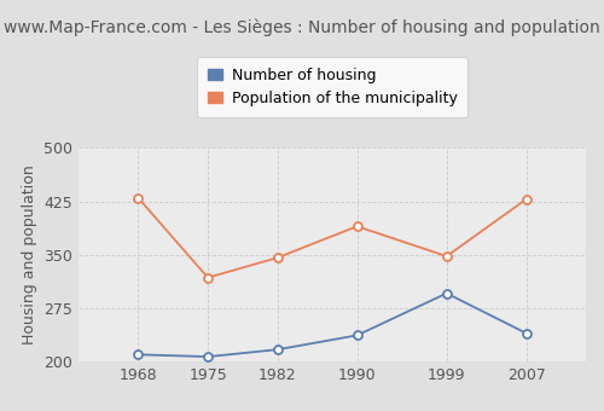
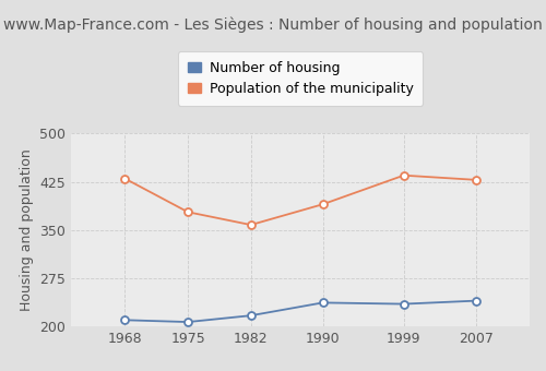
Population of the municipality/1975: 318 -> 378
Population of the municipality/1982: 346 -> 358
Number of housing/1999: 296 -> 235
Population of the municipality/1999: 348 -> 435
